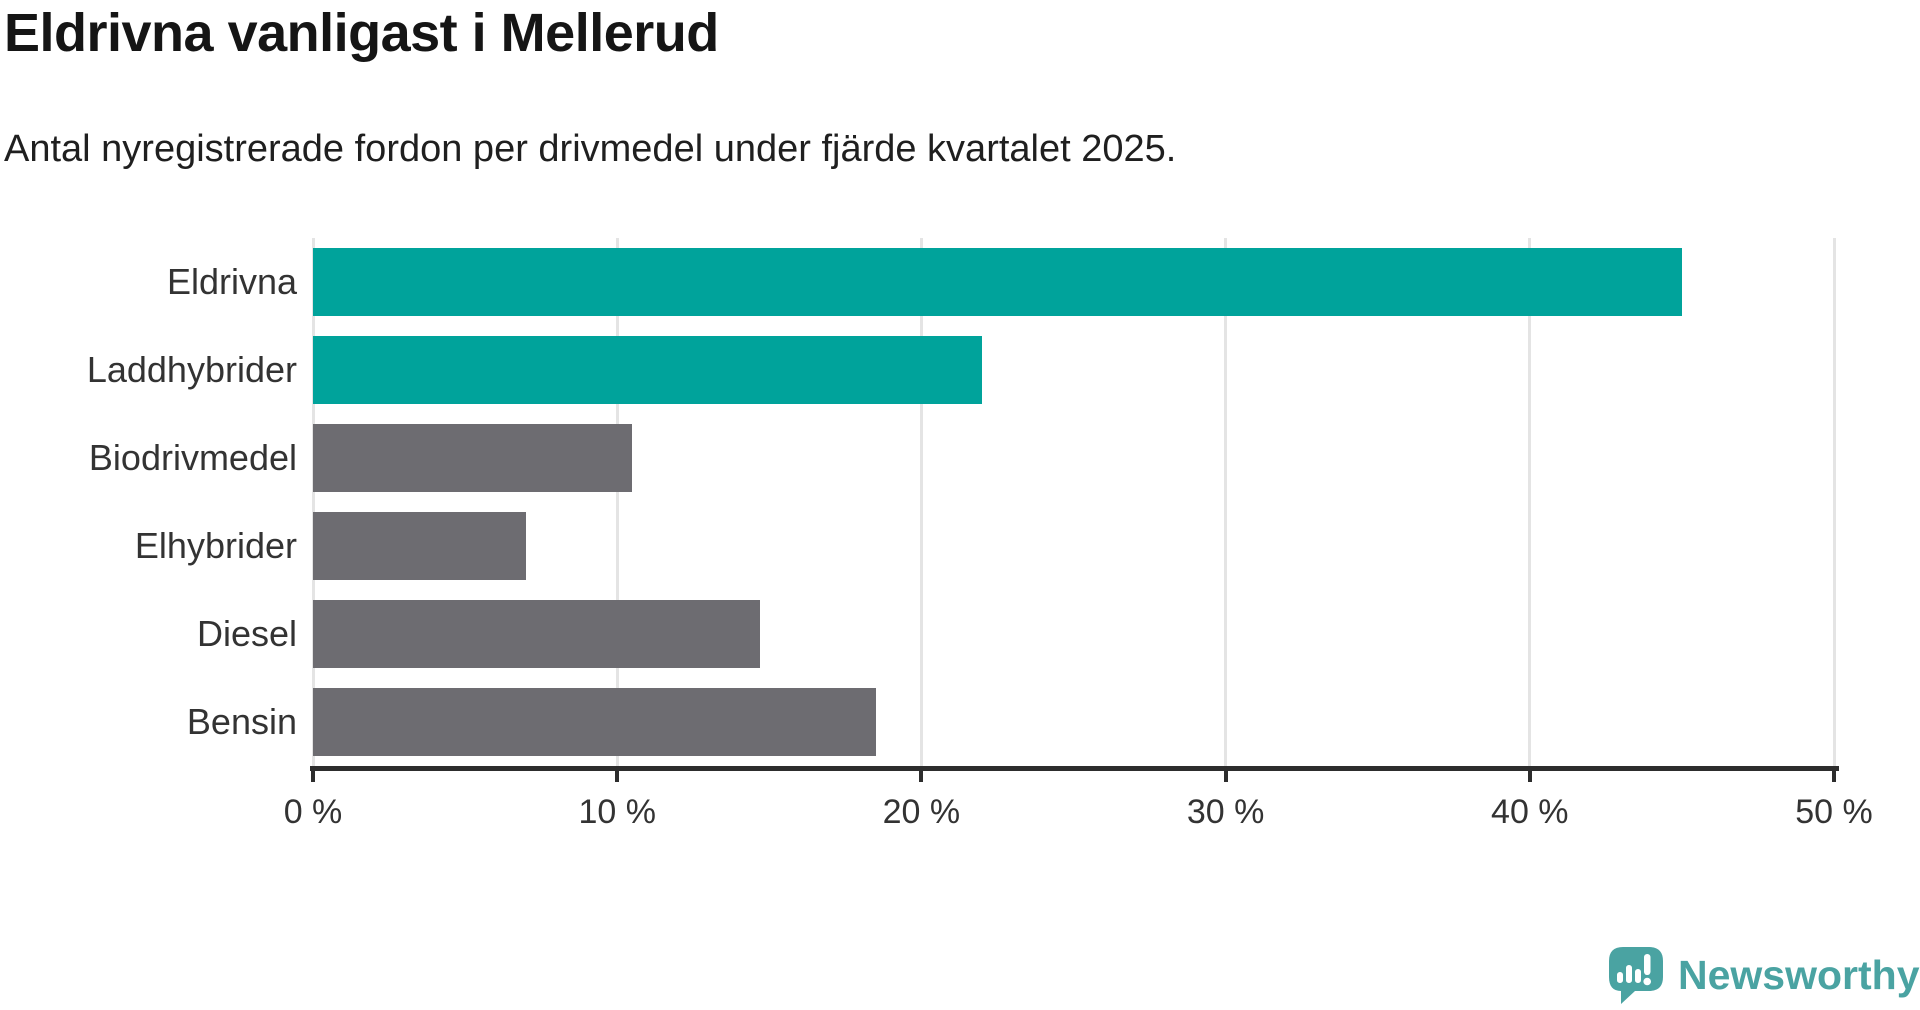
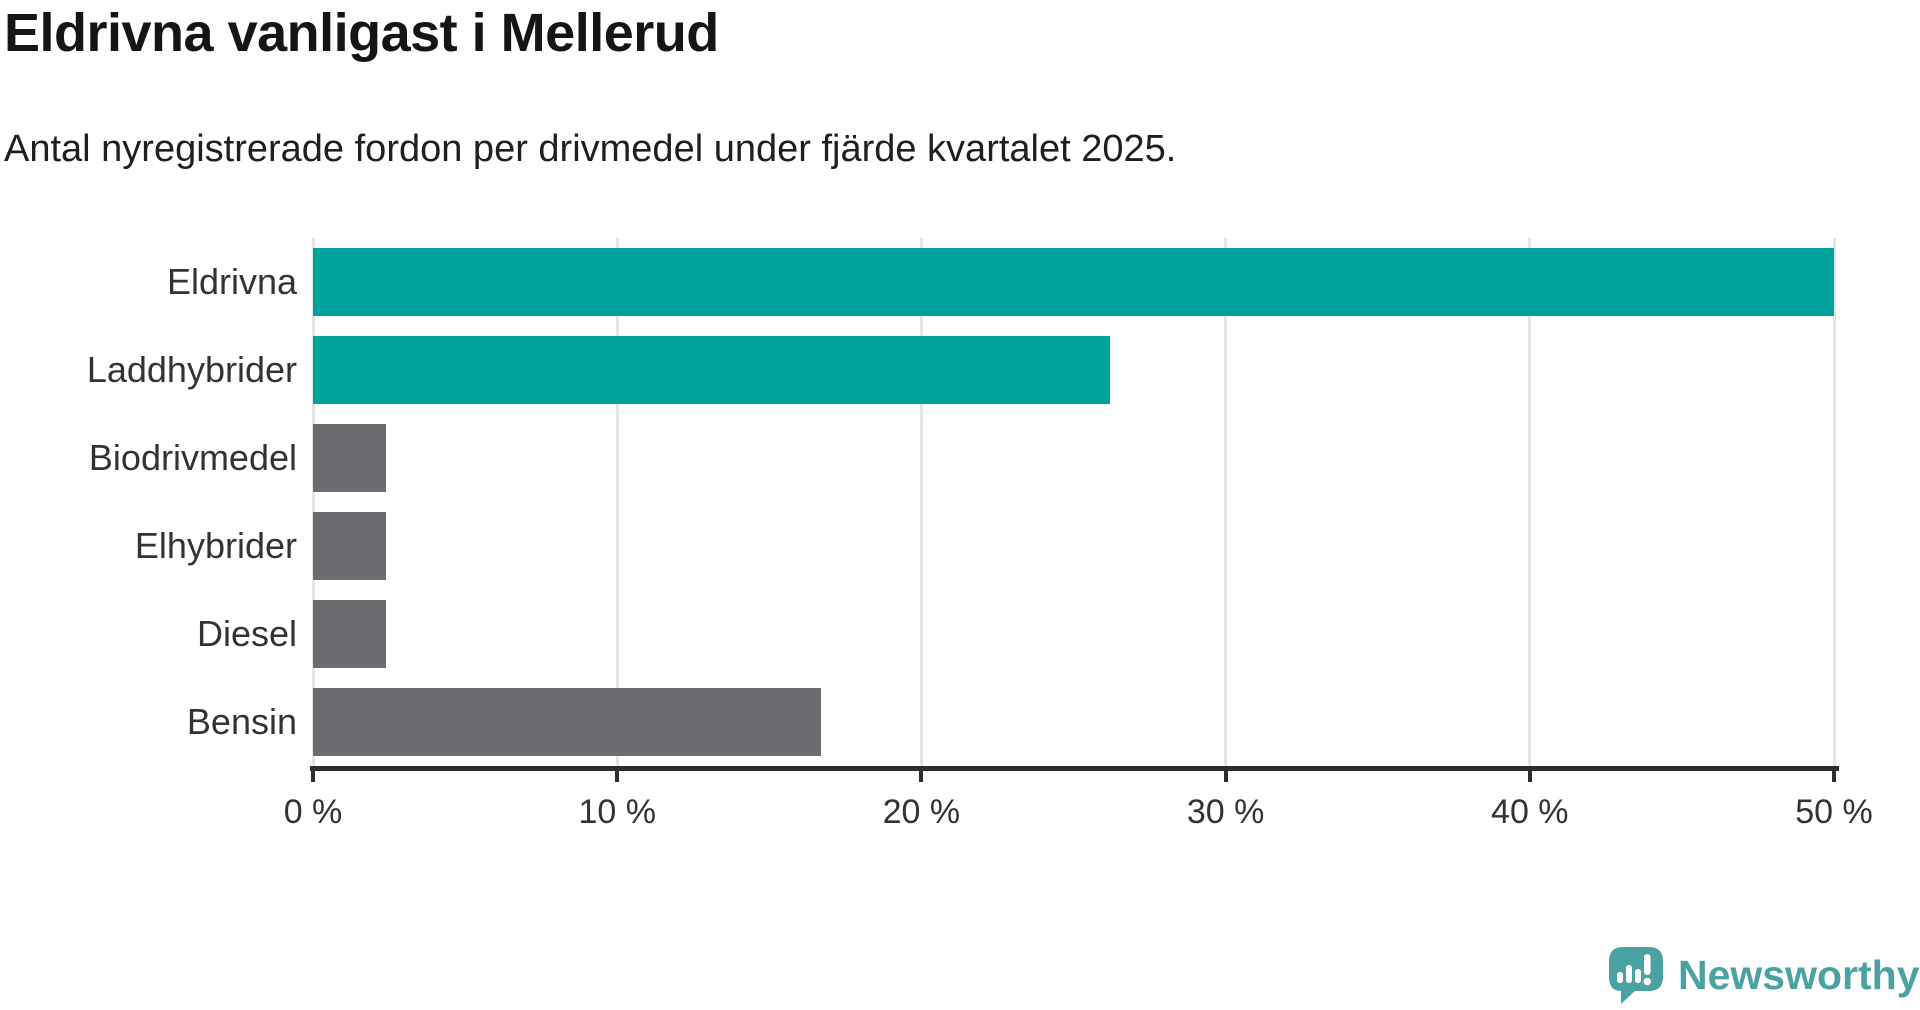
Eldrivna: 45.0% -> 50.0%
Laddhybrider: 22.0% -> 26.2%
Biodrivmedel: 10.5% -> 2.4%
Elhybrider: 7.0% -> 2.4%
Diesel: 14.7% -> 2.4%
Bensin: 18.5% -> 16.7%
